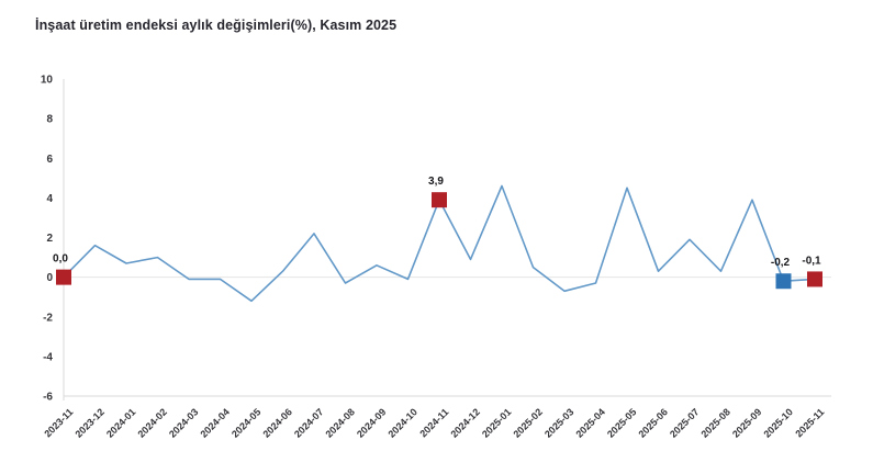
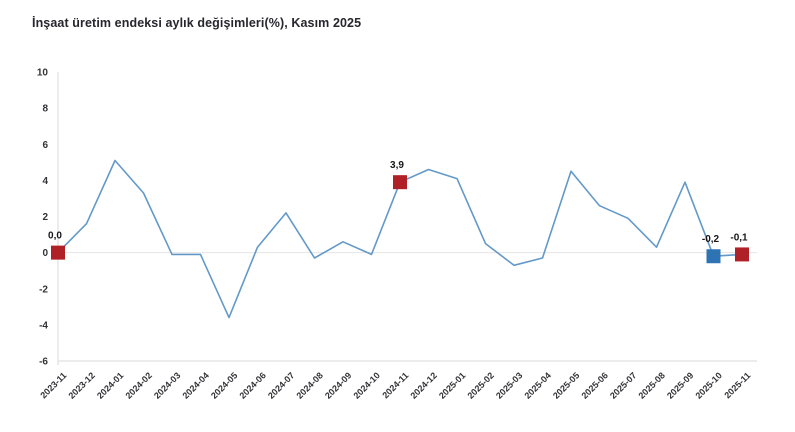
2024-01: 0.7 -> 5.1
2024-02: 1.0 -> 3.3
2024-05: -1.2 -> -3.6
2024-12: 0.9 -> 4.6
2025-01: 4.6 -> 4.1
2025-06: 0.3 -> 2.6
